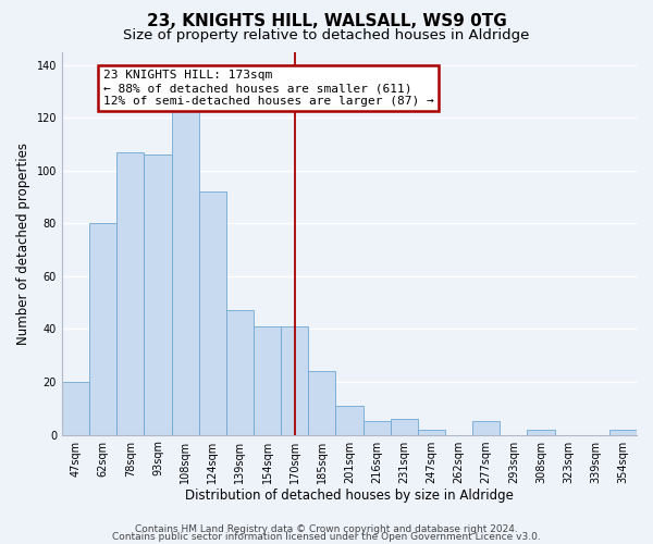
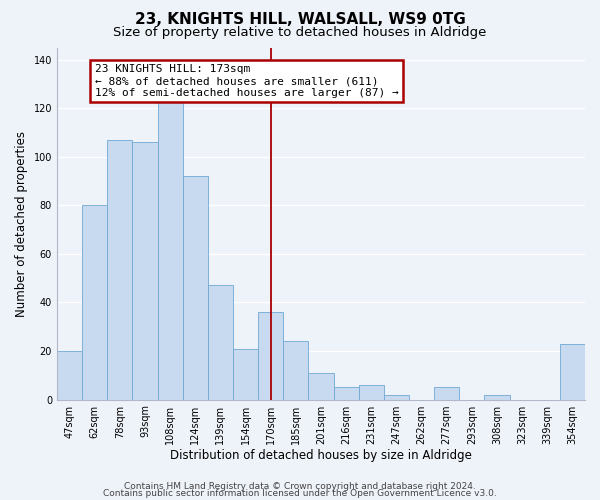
154sqm: 41 -> 21
170sqm: 41 -> 36
354sqm: 2 -> 23
